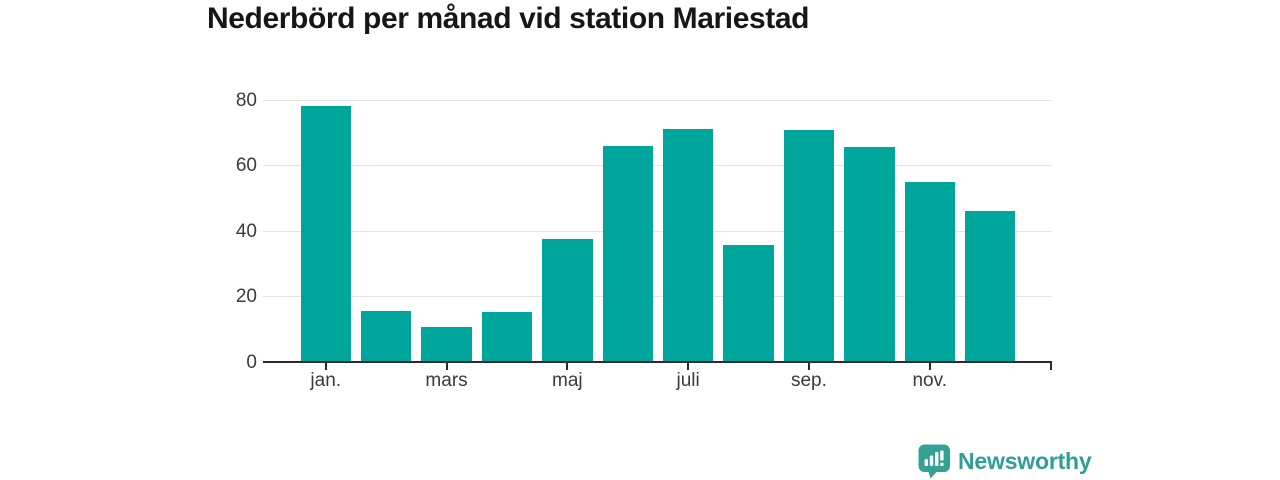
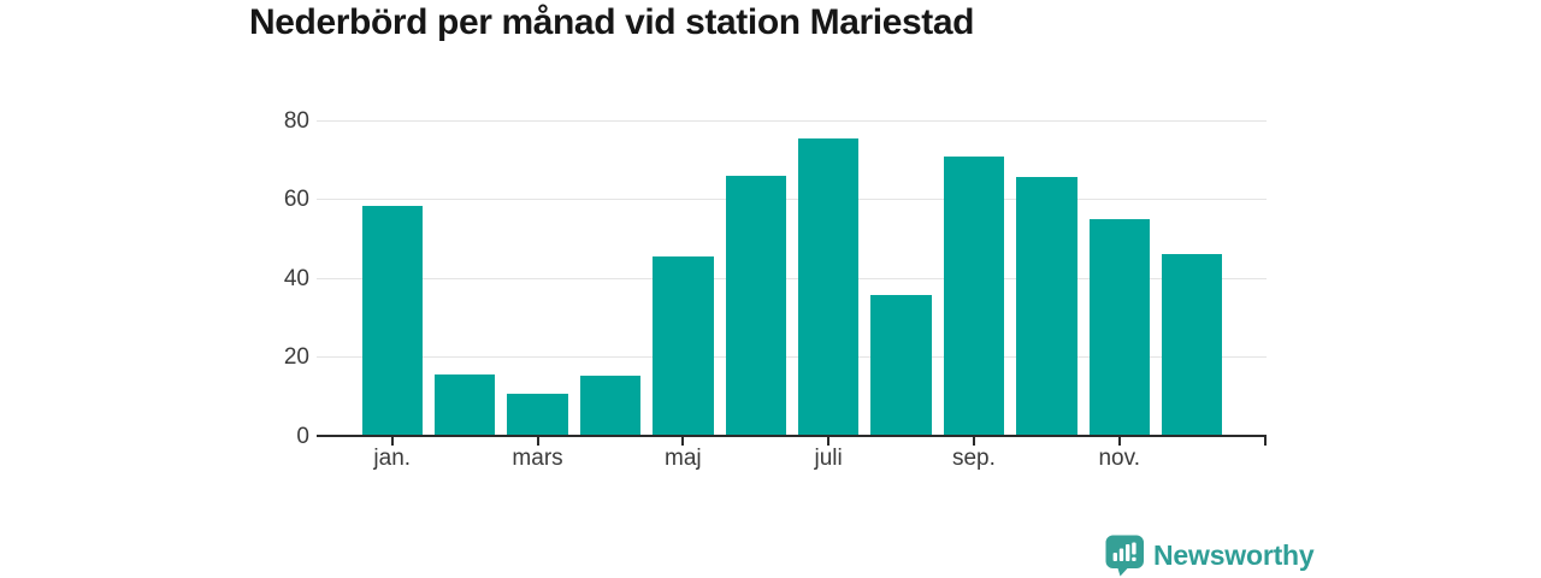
jan.: 78 -> 58
maj: 37 -> 45
juli: 71 -> 75
